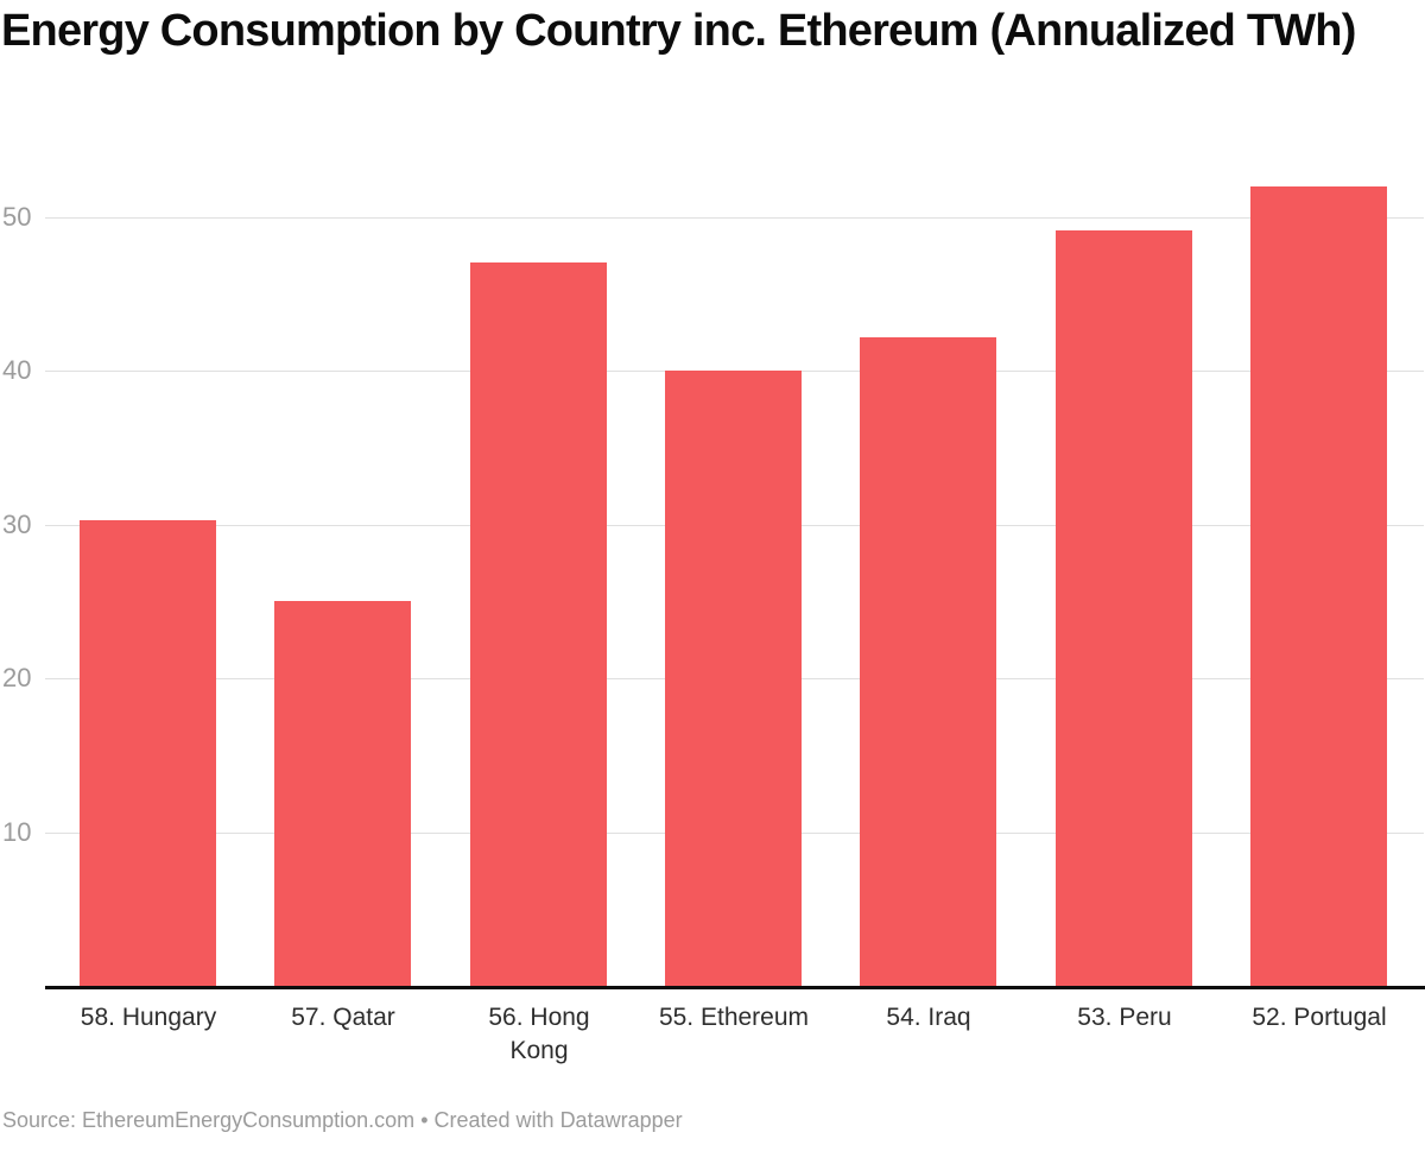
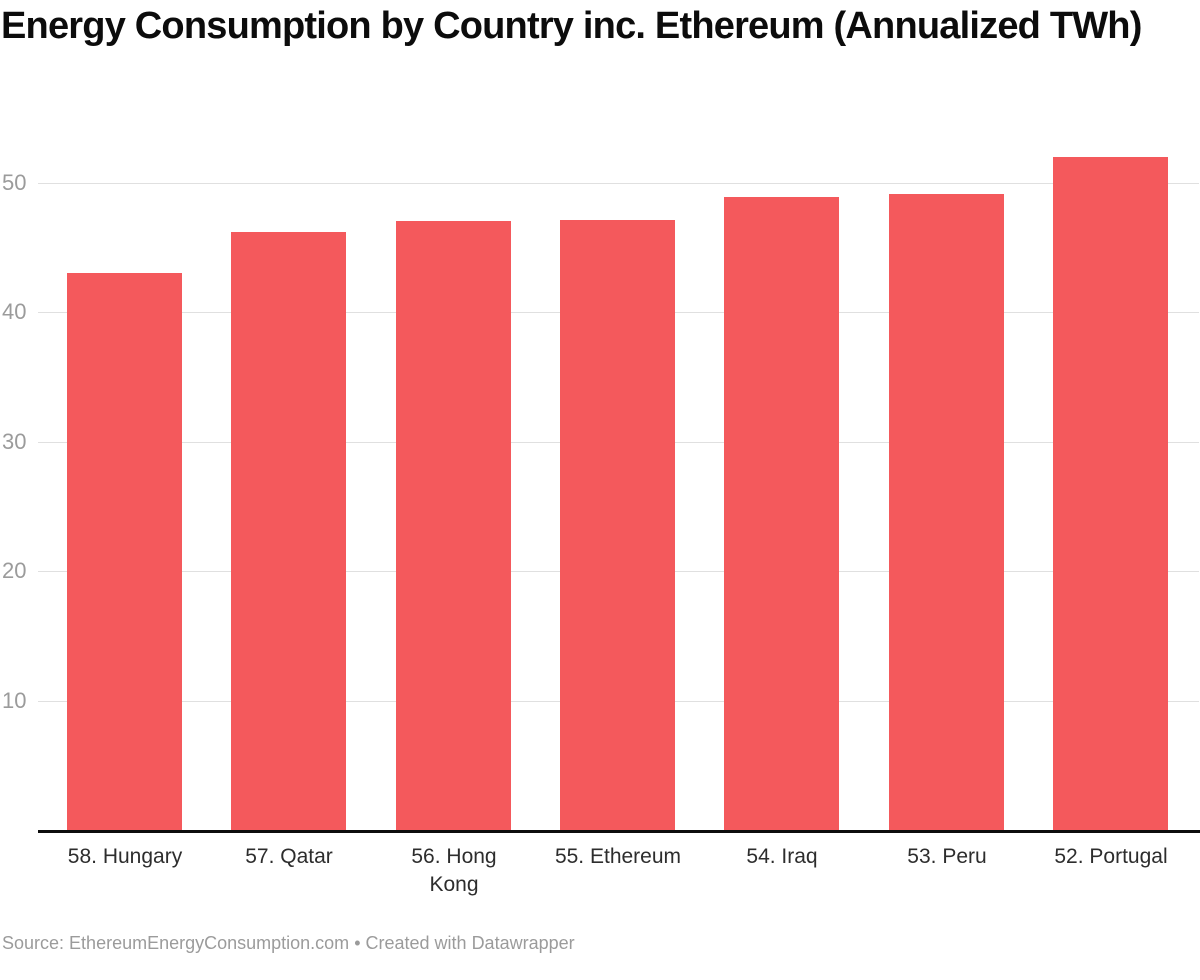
58. Hungary: 30.3 -> 43.0
57. Qatar: 25.0 -> 46.2
55. Ethereum: 40.0 -> 47.1
54. Iraq: 42.2 -> 48.9
